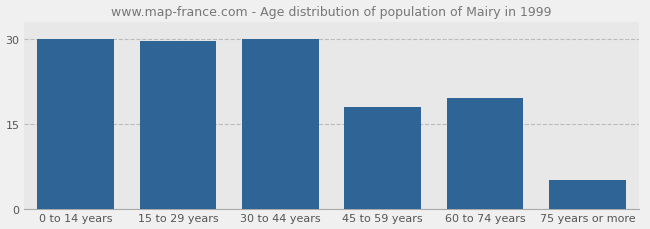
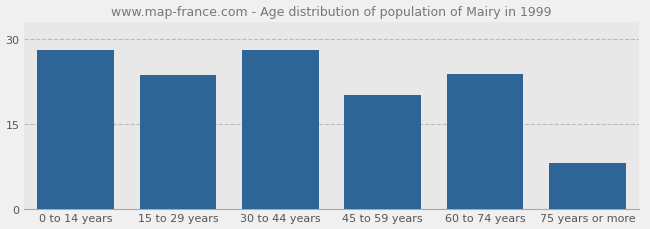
0 to 14 years: 30.0 -> 28.0
15 to 29 years: 29.5 -> 23.6
30 to 44 years: 30.0 -> 28.0
45 to 59 years: 18.0 -> 20.0
60 to 74 years: 19.5 -> 23.8
75 years or more: 5.0 -> 8.0
